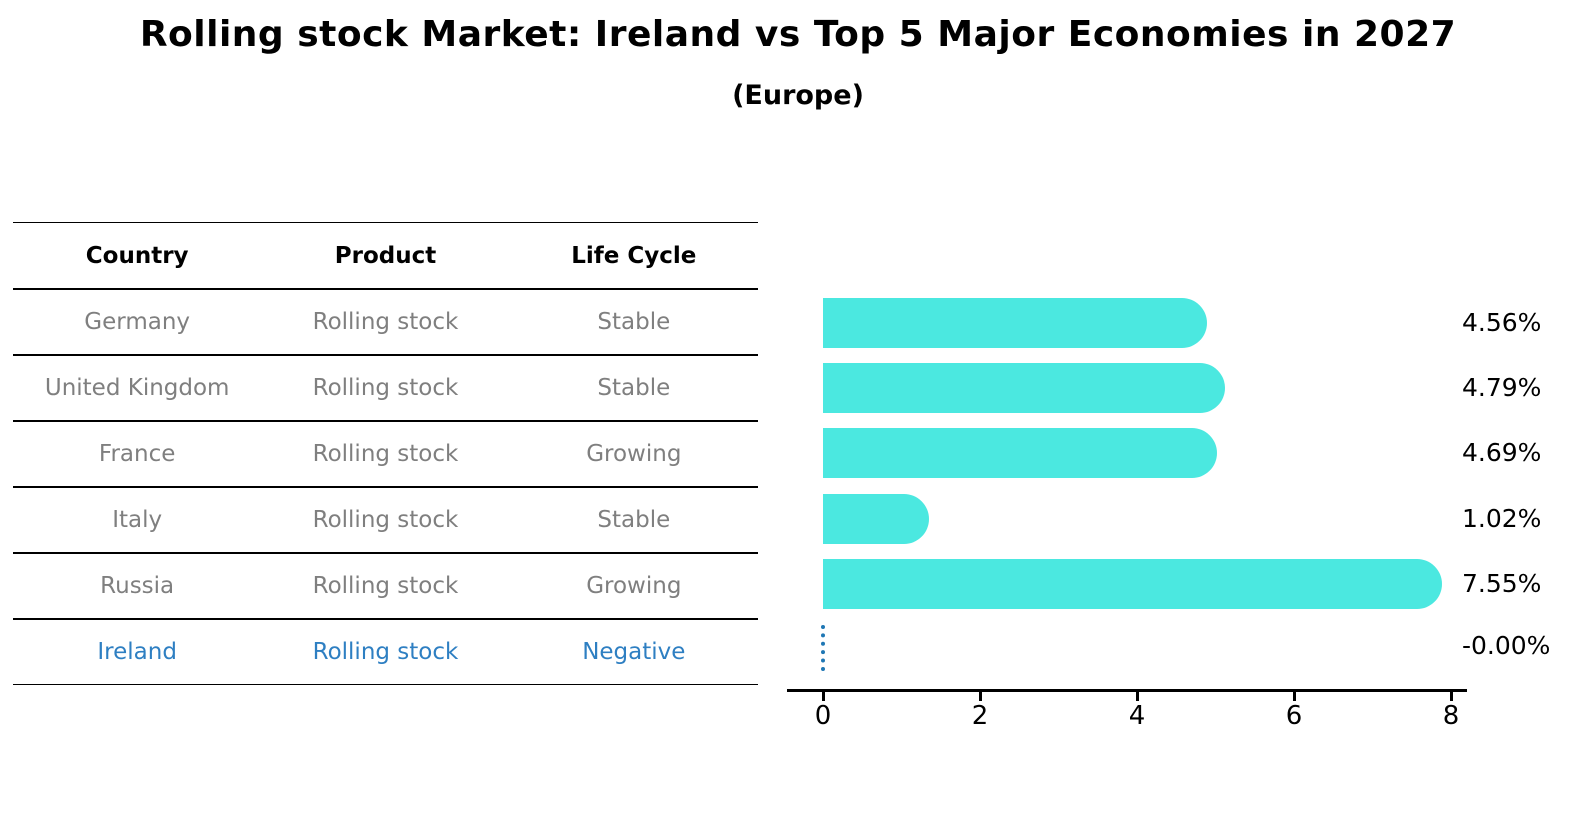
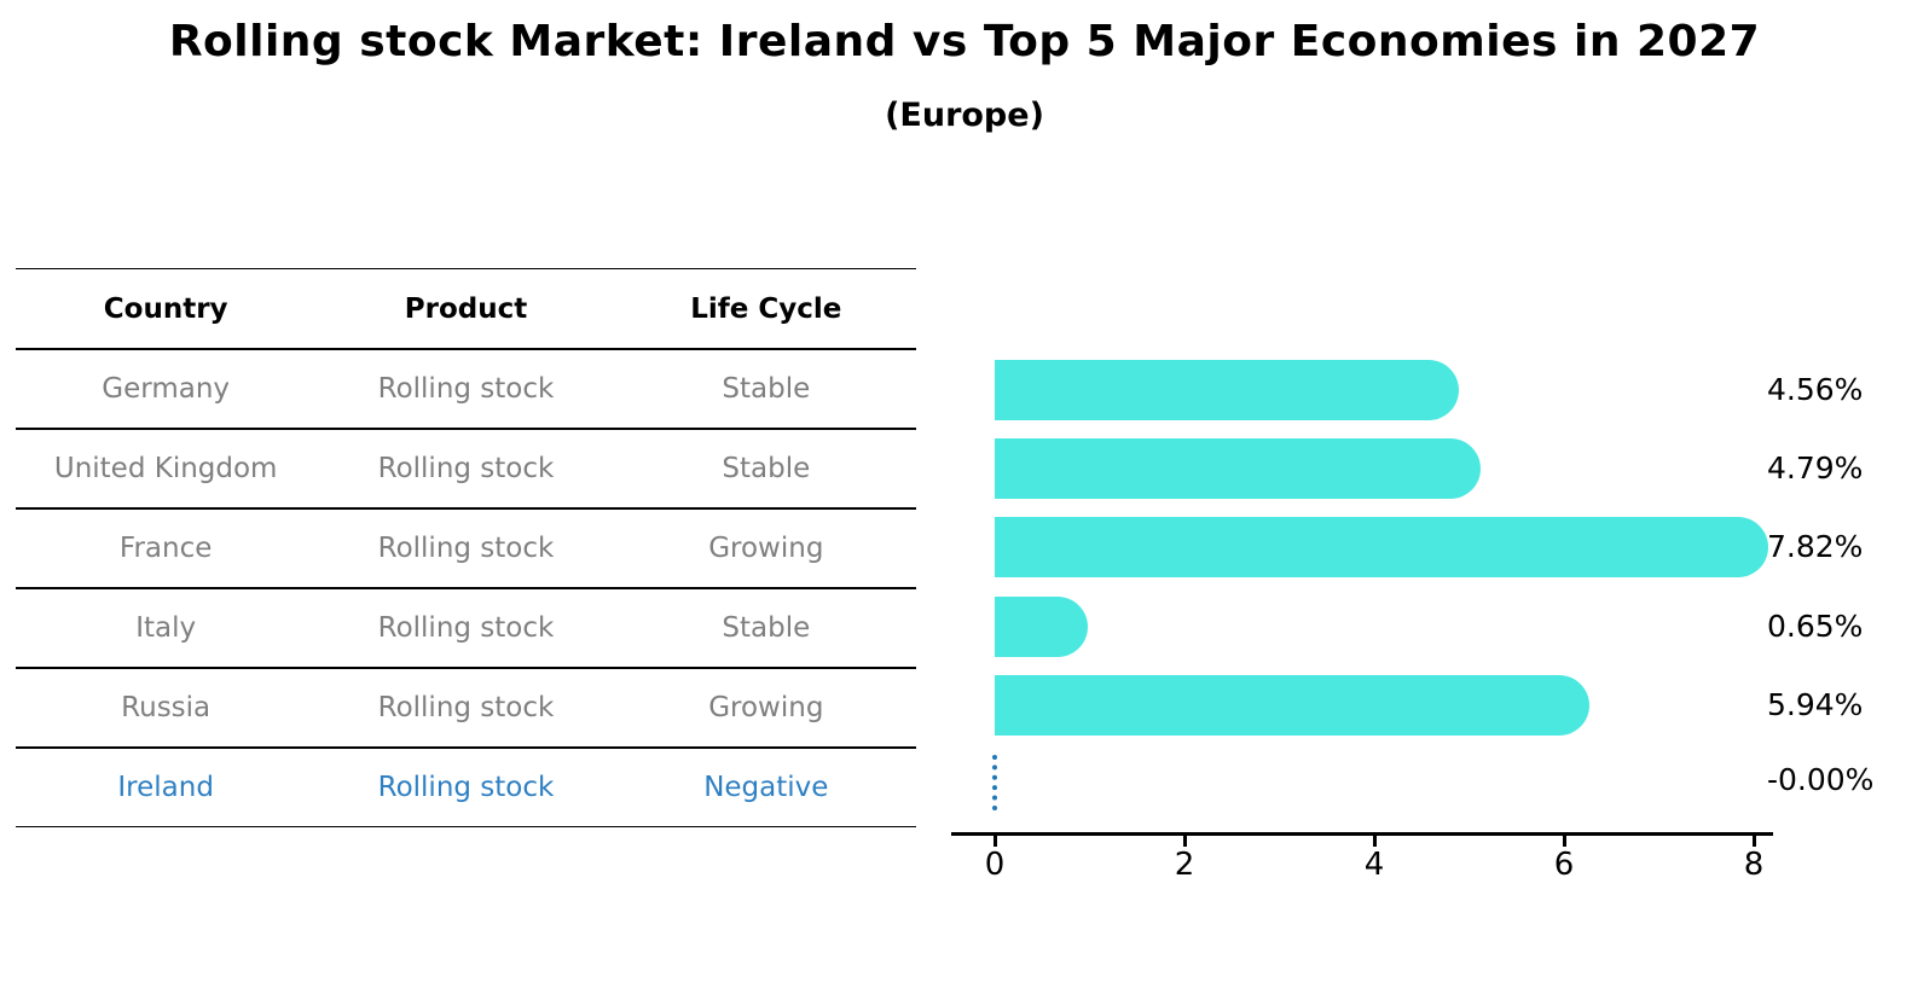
France: 4.69% -> 7.82%
Italy: 1.02% -> 0.65%
Russia: 7.55% -> 5.94%
